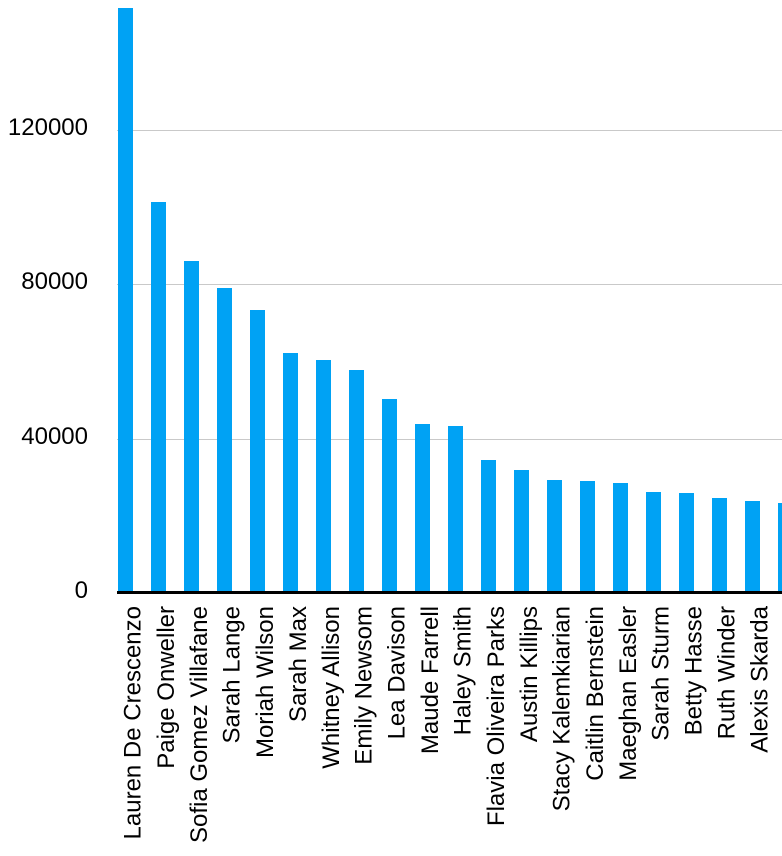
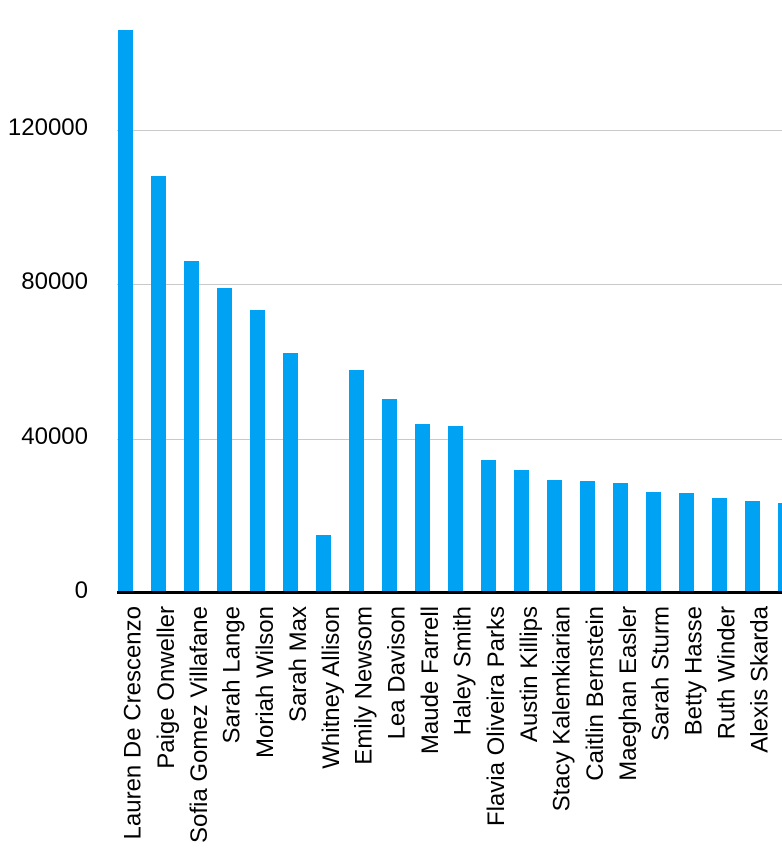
Lauren De Crescenzo: 152000 -> 146000
Paige Onweller: 102000 -> 108000
Whitney Allison: 60000 -> 15000
